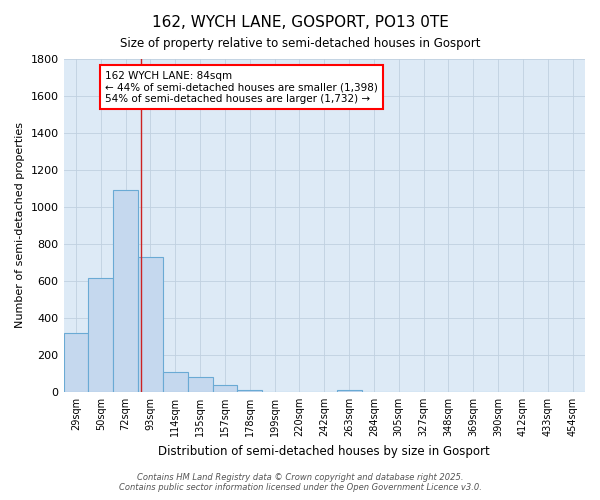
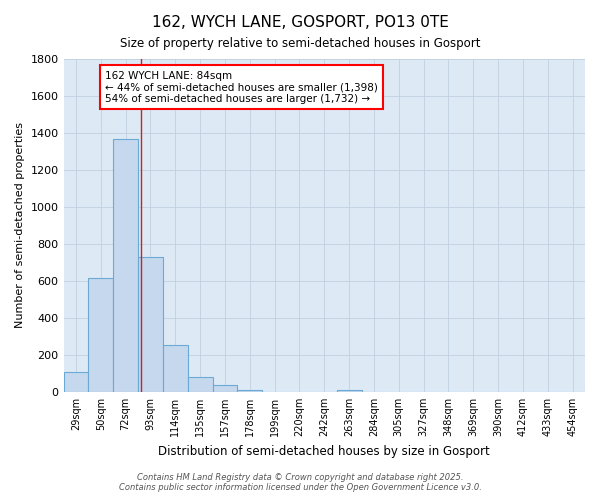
29sqm: 320 -> 110
72sqm: 1090 -> 1370
114sqm: 110 -> 260
